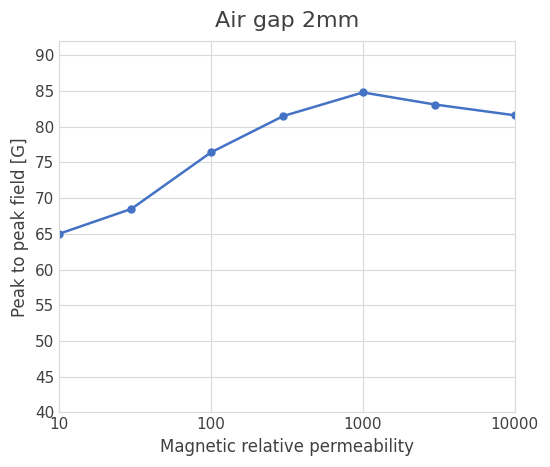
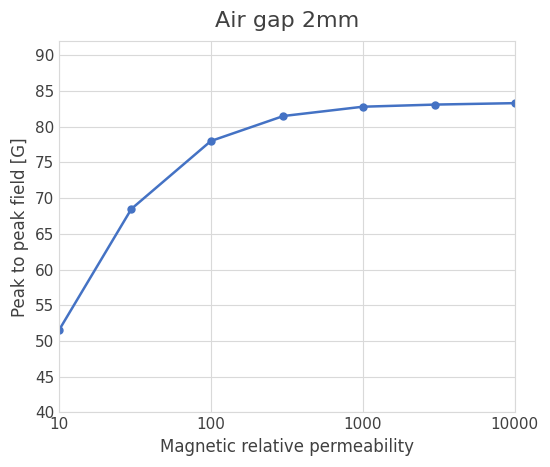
10: 65.0 -> 51.5
100: 76.4 -> 78.0
1000: 84.8 -> 82.8
10000: 81.6 -> 83.3
